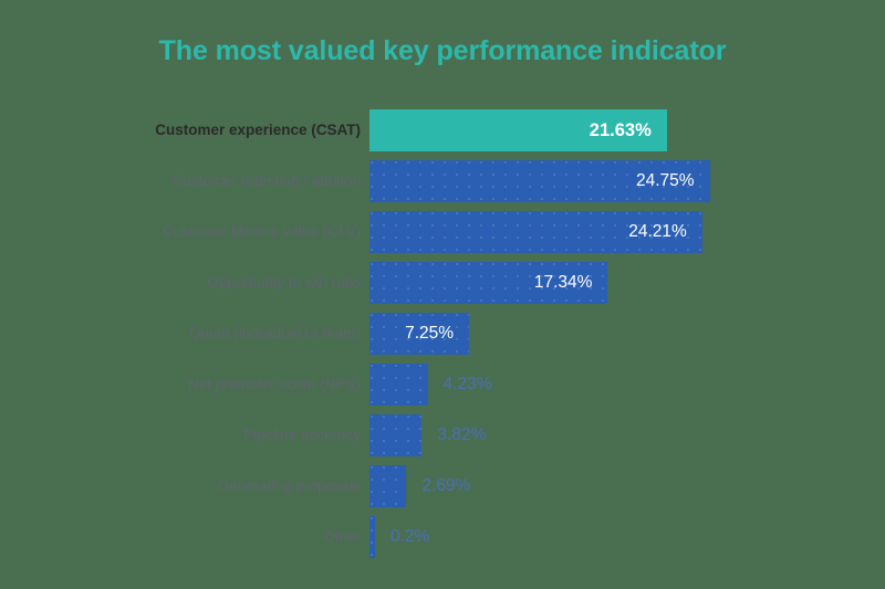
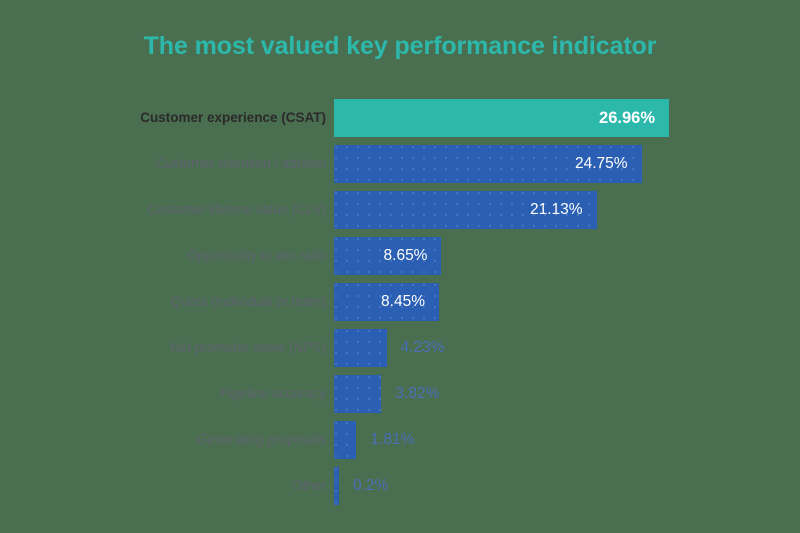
Customer experience (CSAT): 21.63% -> 26.96%
Customer lifetime value (CLV): 24.21% -> 21.13%
Opportunity to win ratio: 17.34% -> 8.65%
Quota (individual or team): 7.25% -> 8.45%
Generating proposals: 2.69% -> 1.81%
